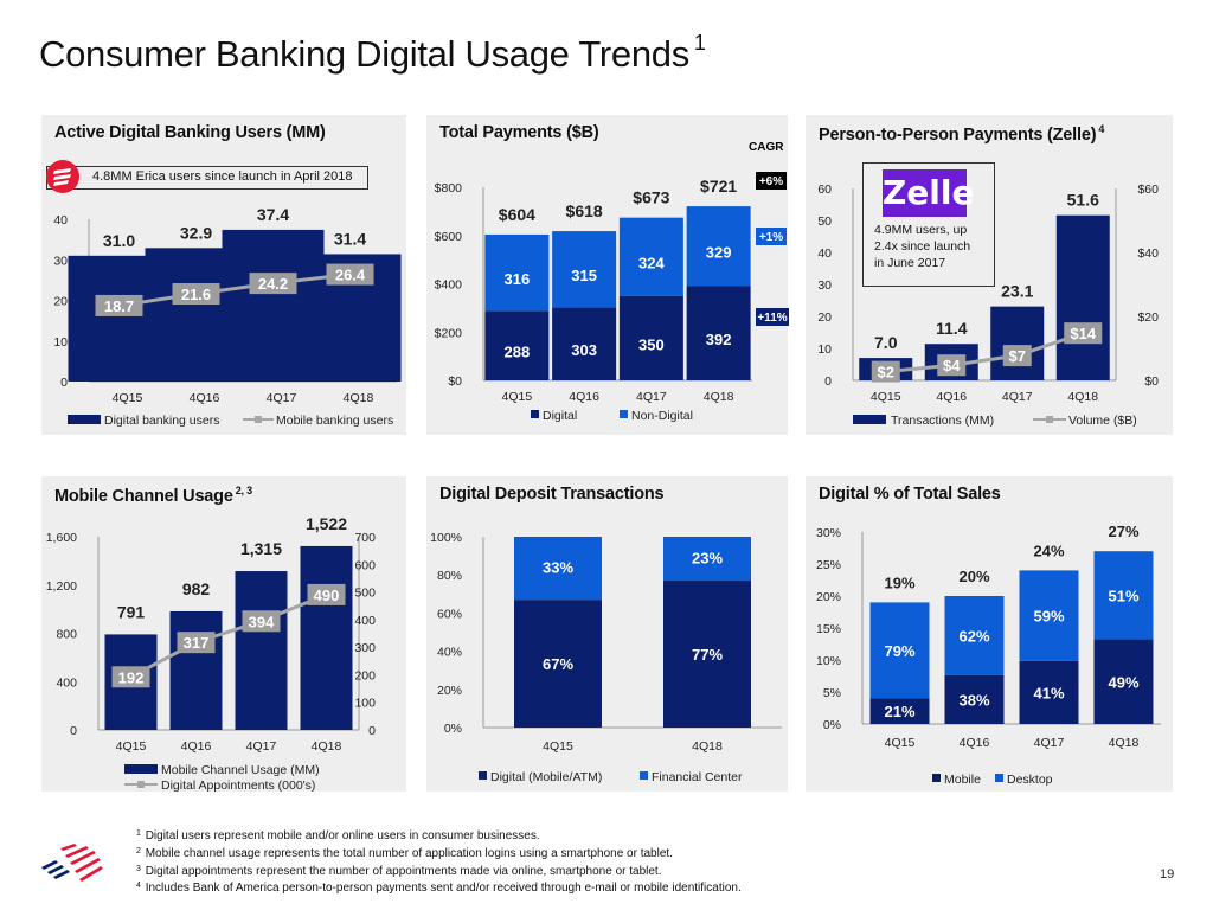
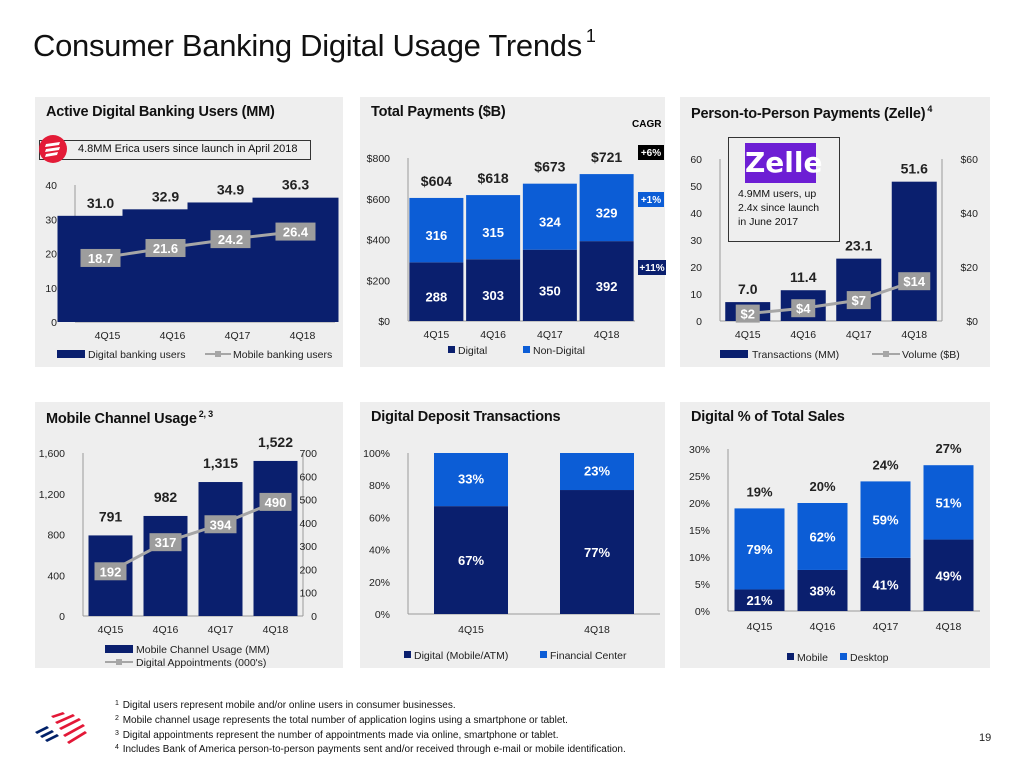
Active Digital Banking Users (MM)/Digital banking users/4Q17: 37.4 -> 34.9
Active Digital Banking Users (MM)/Digital banking users/4Q18: 31.4 -> 36.3
